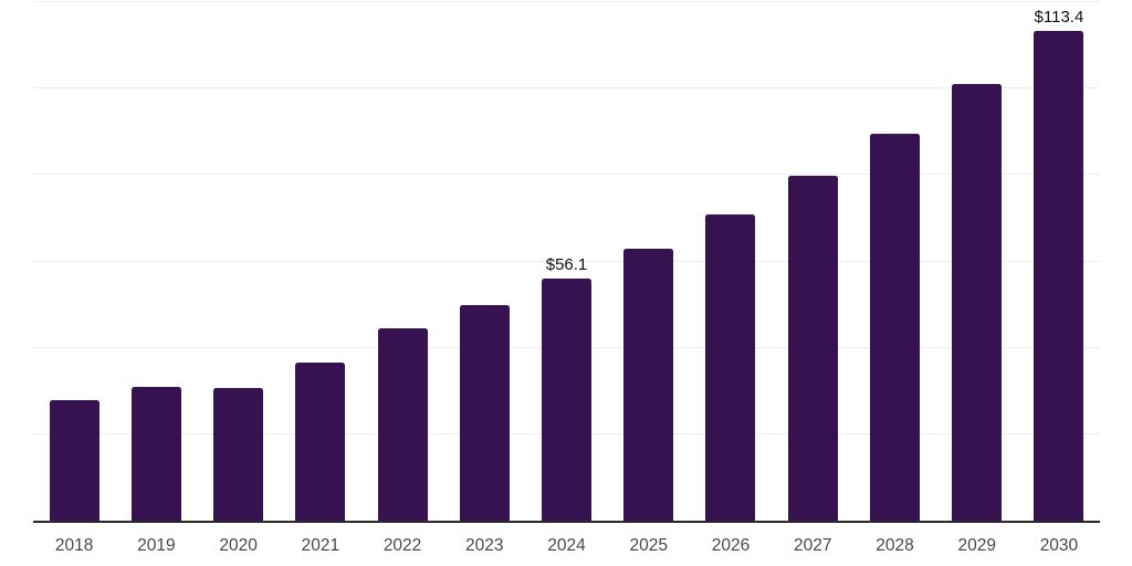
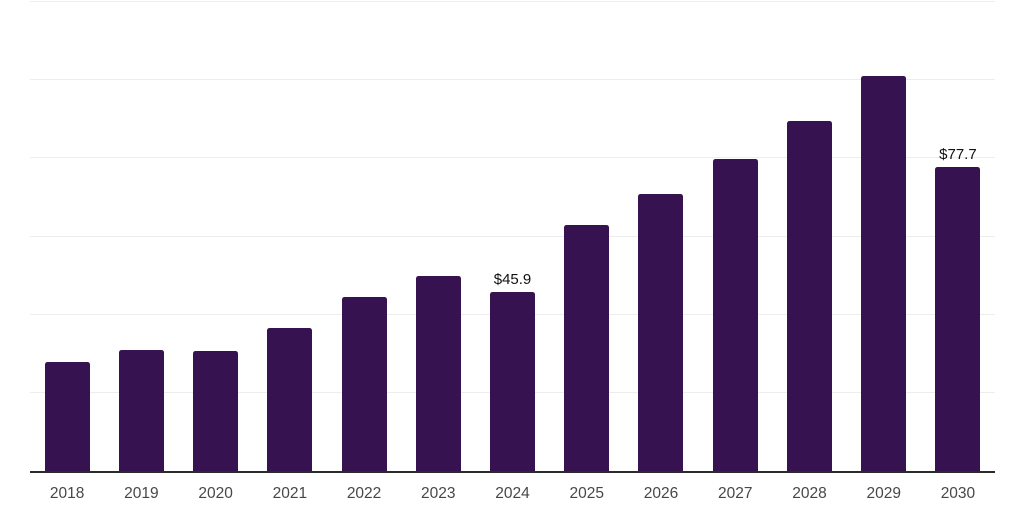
2024: $56.1 -> $45.9
2030: $113.4 -> $77.7
